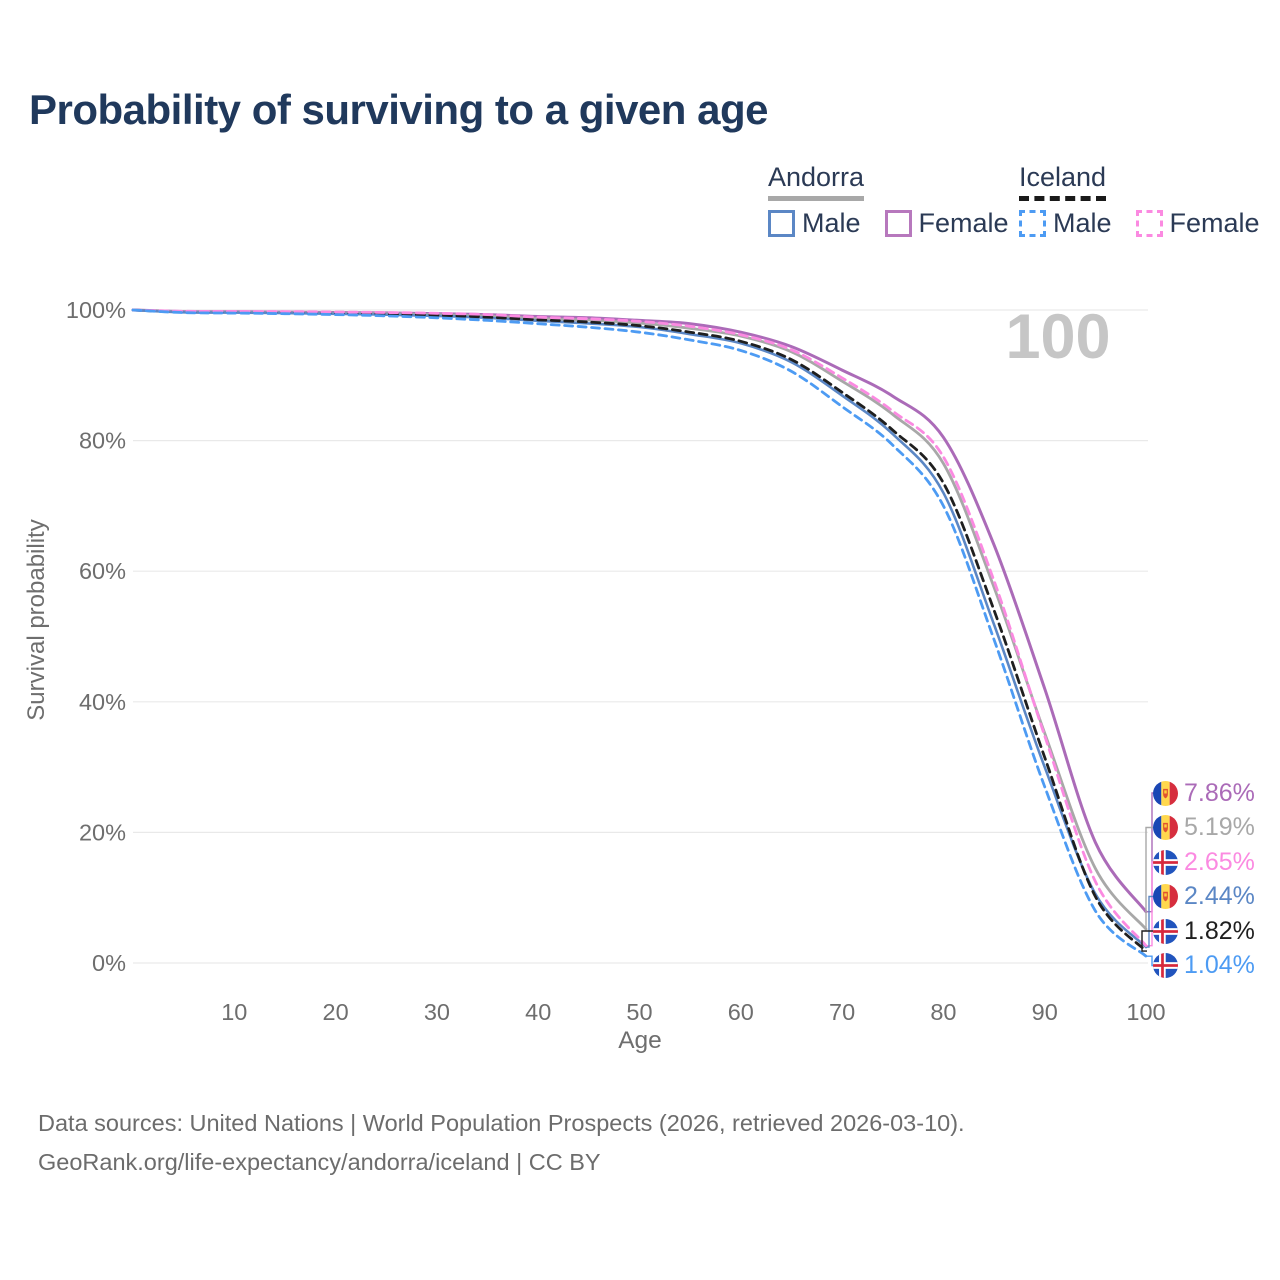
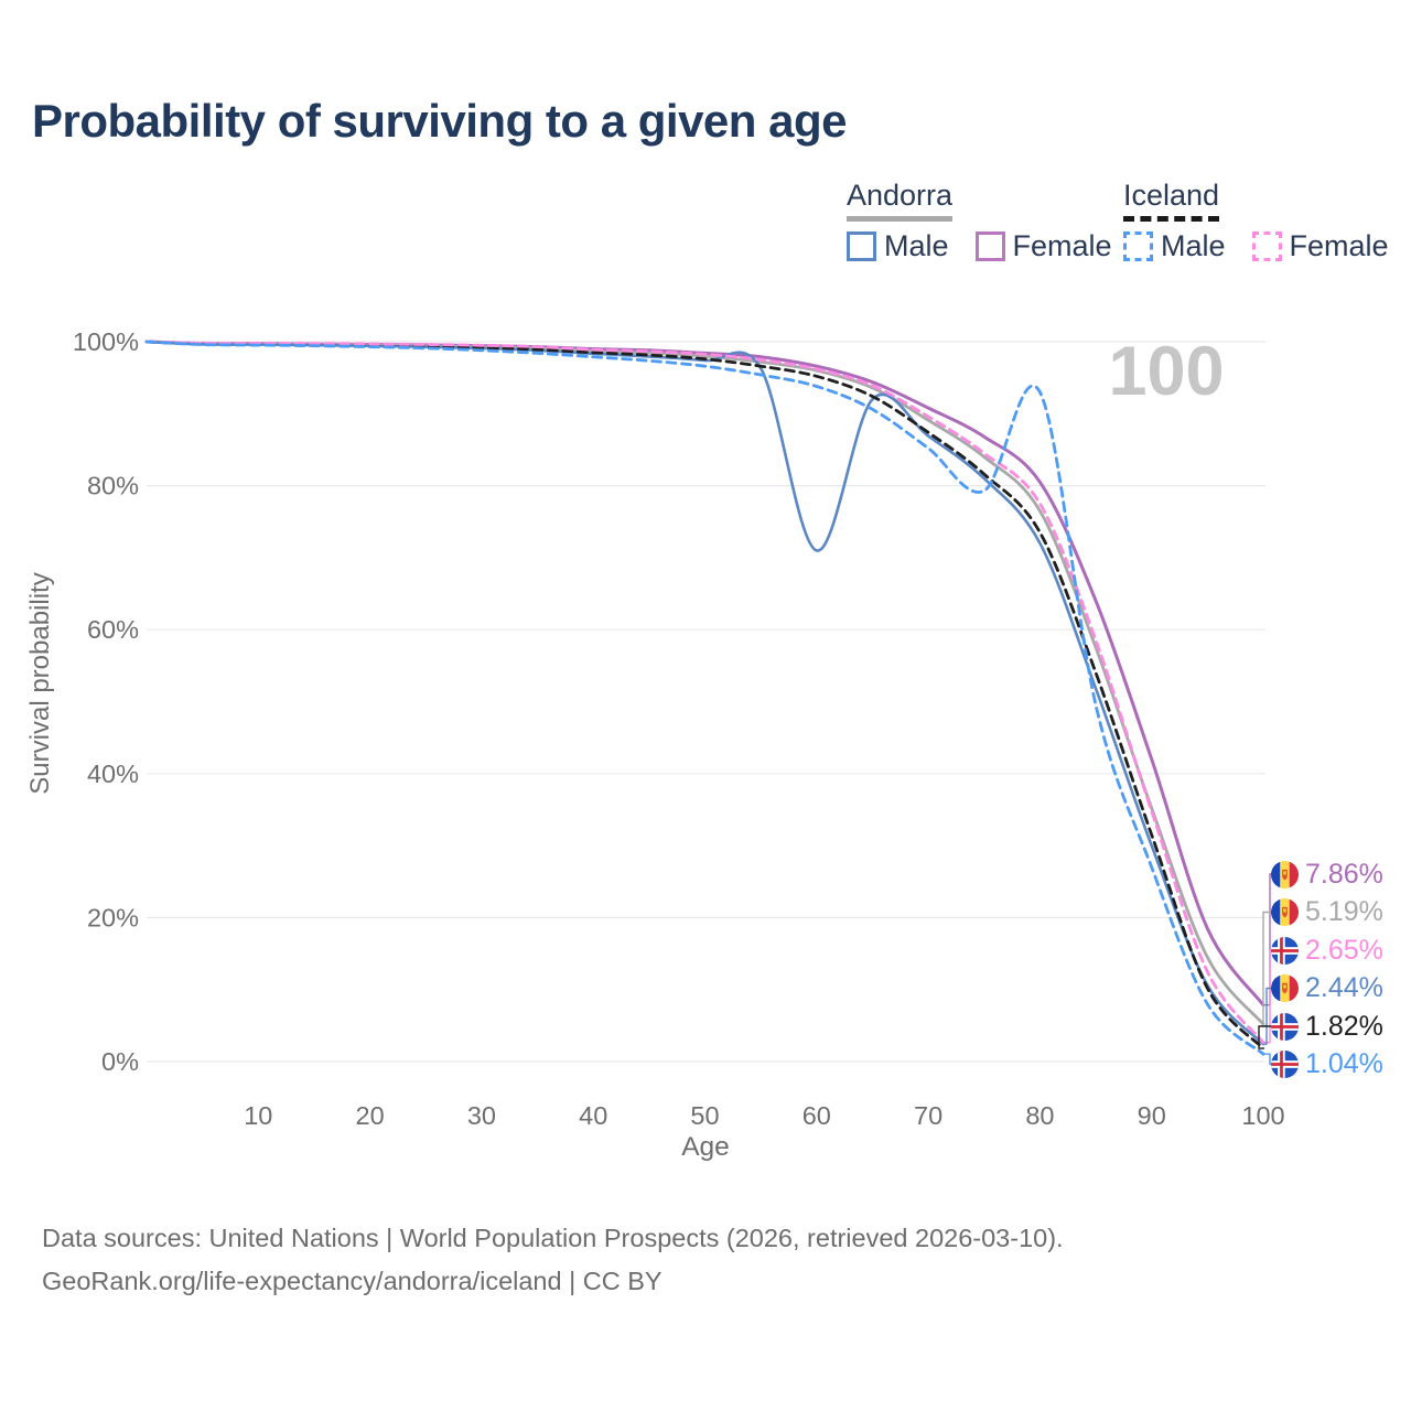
Andorra Male/60: 95% -> 71%
Iceland Male/80: 70% -> 93%
